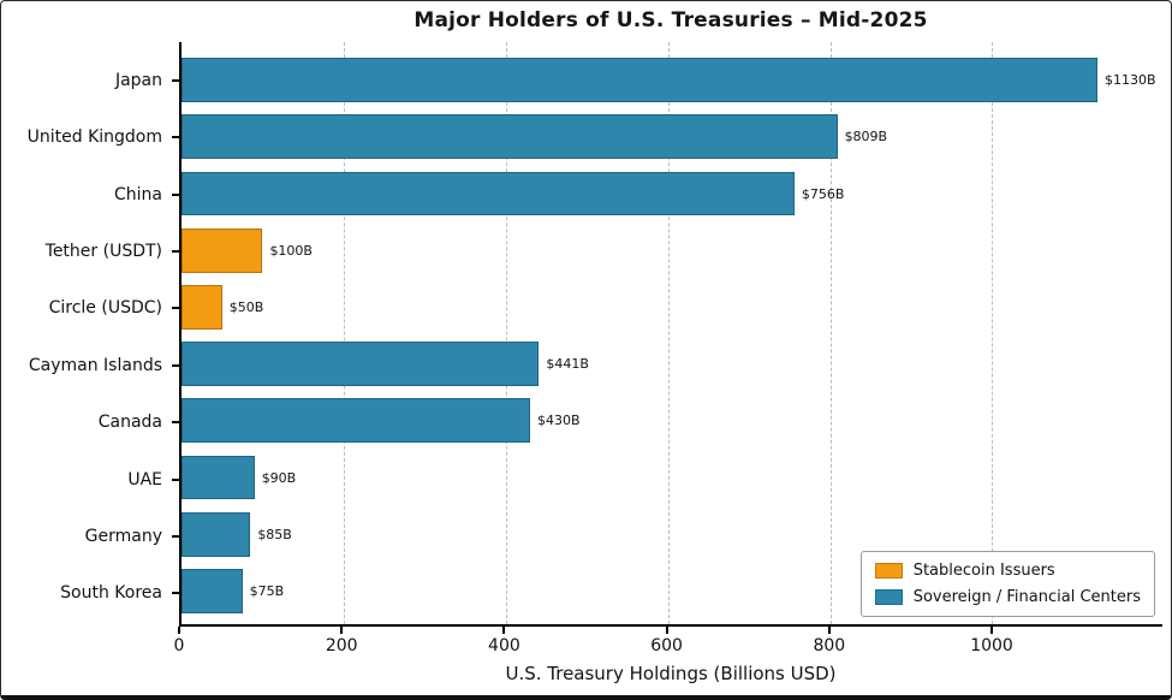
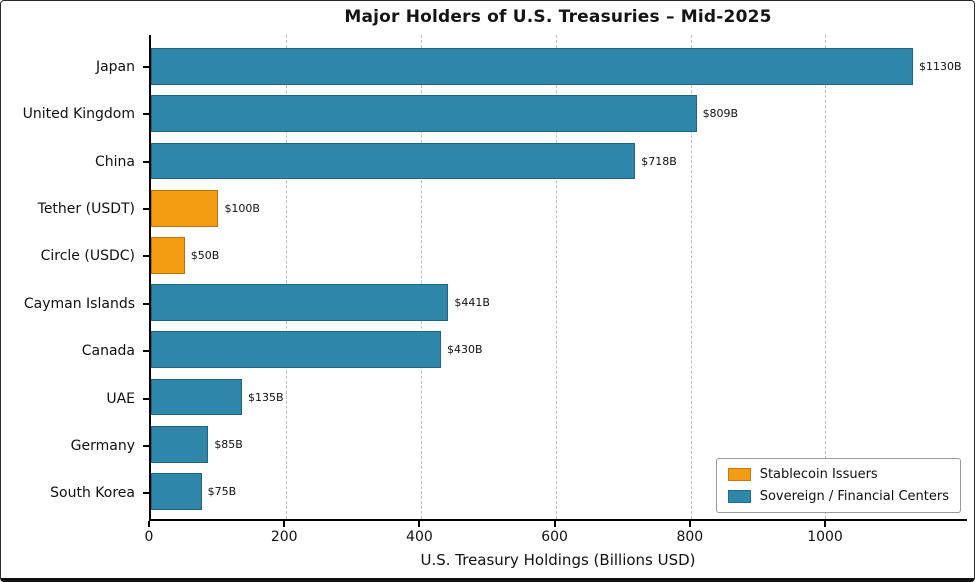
China: $756B -> $718B
UAE: $90B -> $135B
